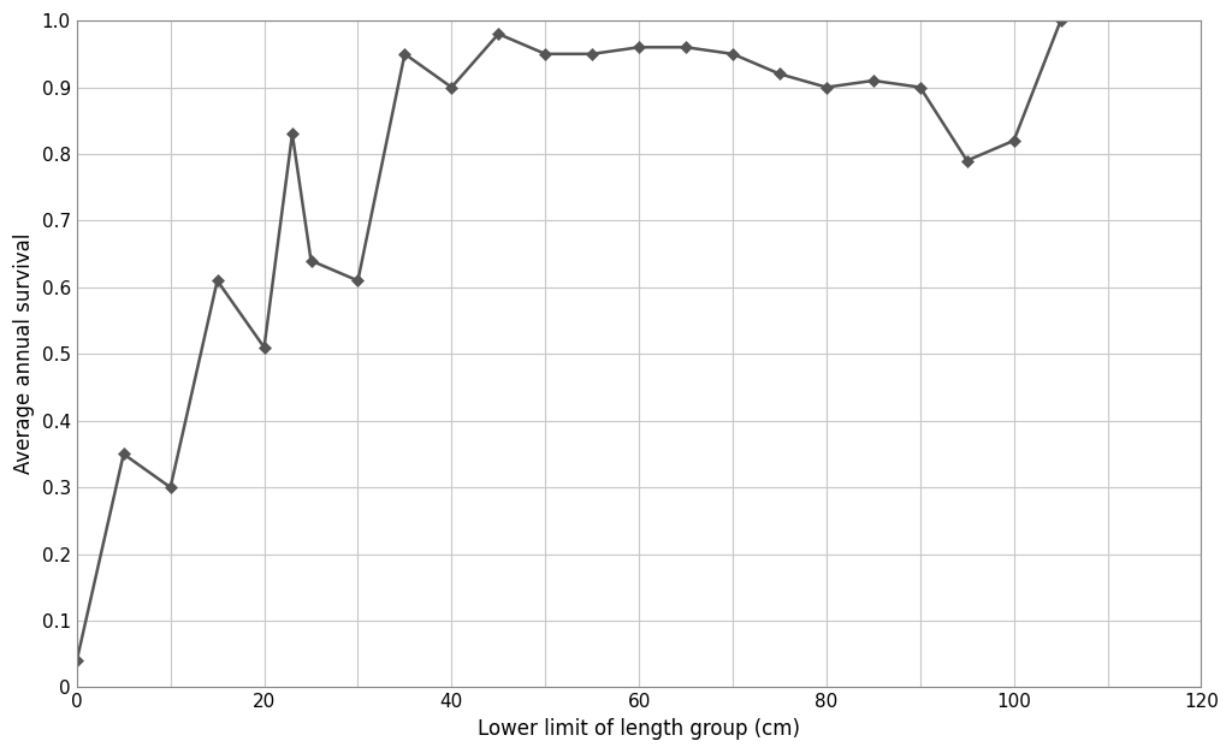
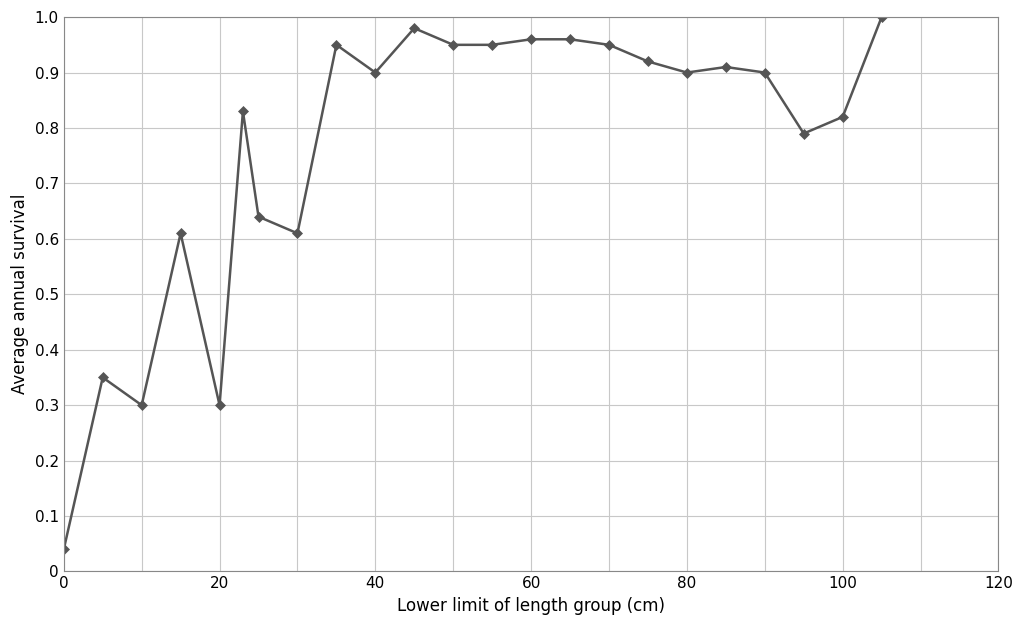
20: 0.51 -> 0.30
